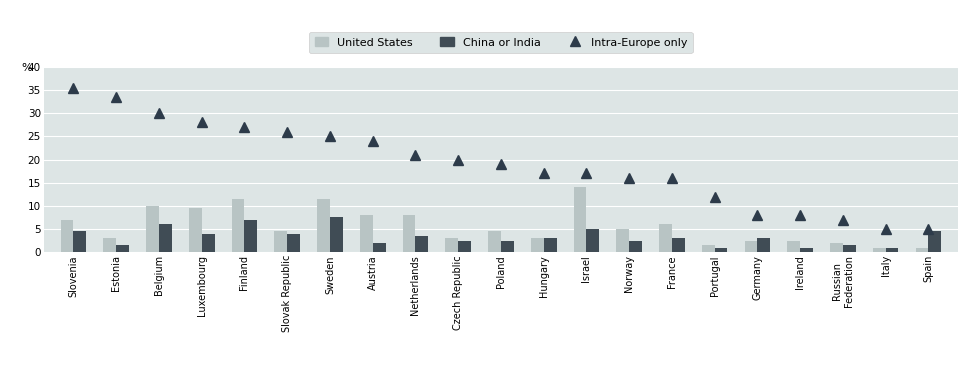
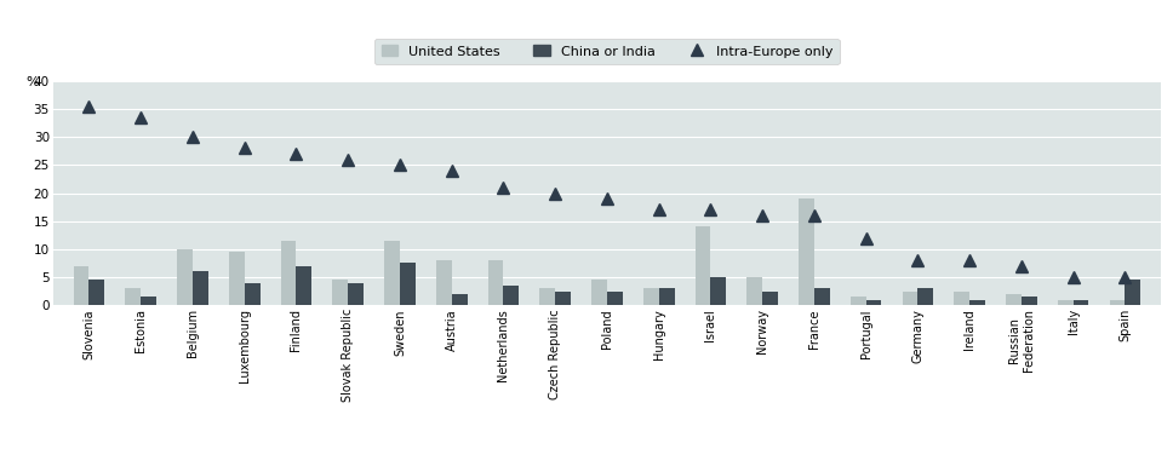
United States/France: 6.0 -> 19.0
